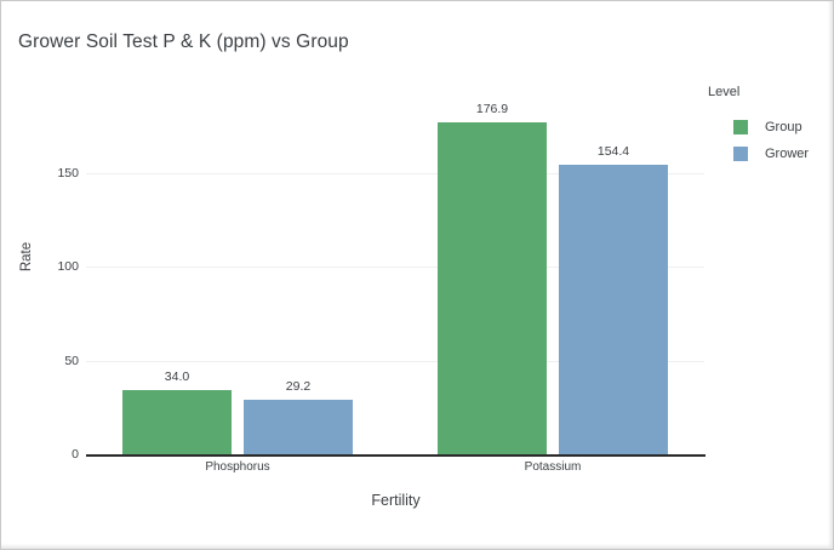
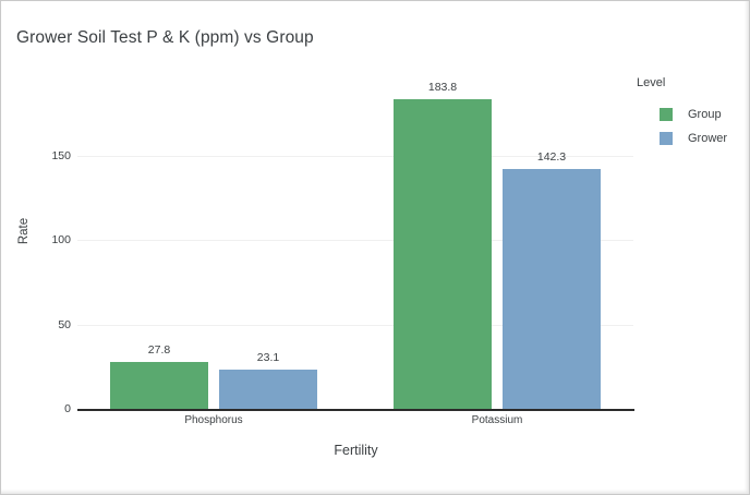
Group/Phosphorus: 34.0 -> 27.8
Grower/Phosphorus: 29.2 -> 23.1
Group/Potassium: 176.9 -> 183.8
Grower/Potassium: 154.4 -> 142.3
